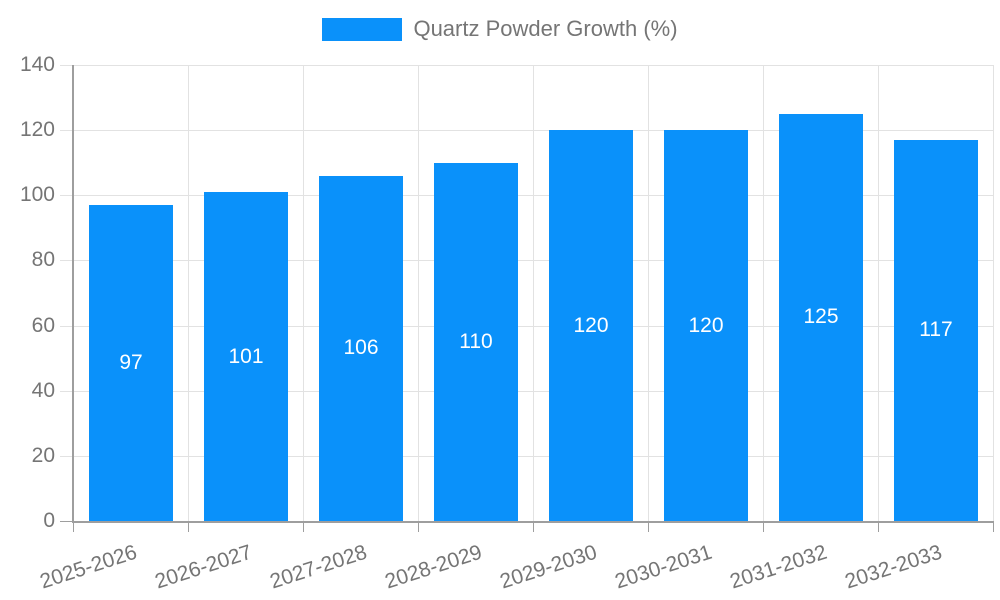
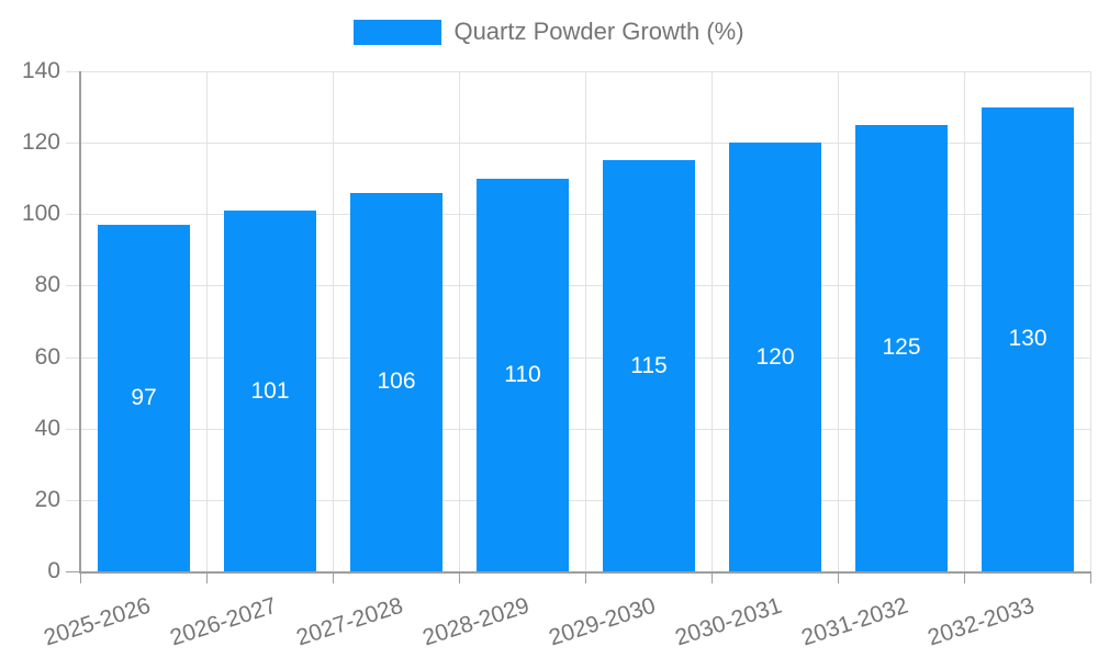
2029-2030: 120 -> 115
2032-2033: 117 -> 130
